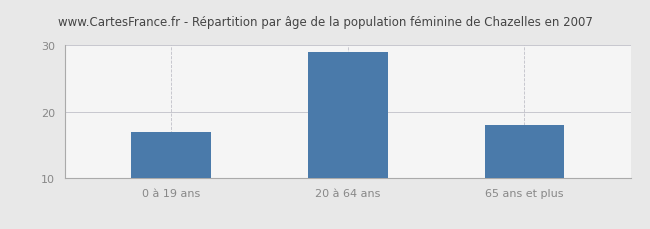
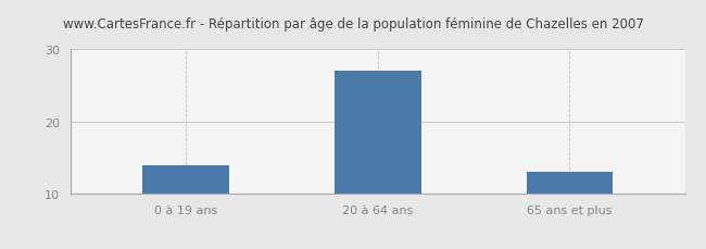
0 à 19 ans: 17 -> 14
20 à 64 ans: 29 -> 27
65 ans et plus: 18 -> 13
